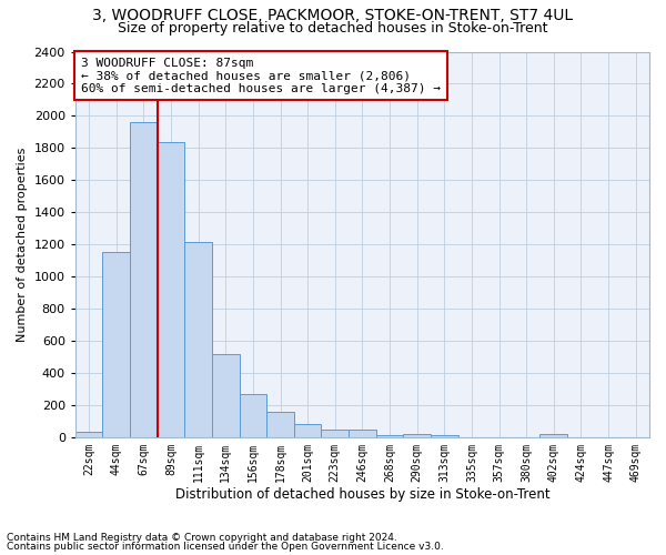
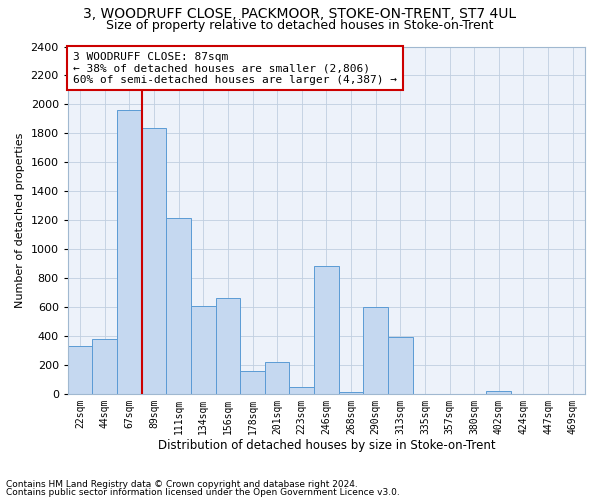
22sqm: 30 -> 330
44sqm: 1150 -> 380
134sqm: 520 -> 610
156sqm: 260 -> 660
201sqm: 80 -> 220
246sqm: 40 -> 880
290sqm: 20 -> 600
313sqm: 10 -> 390
